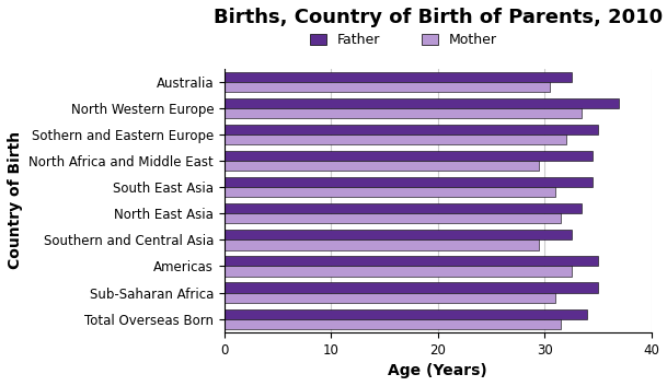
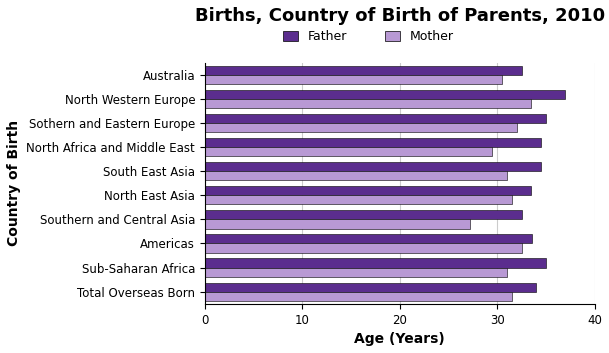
Mother/Southern and Central Asia: 29.5 -> 27.2
Father/Americas: 35.0 -> 33.6
